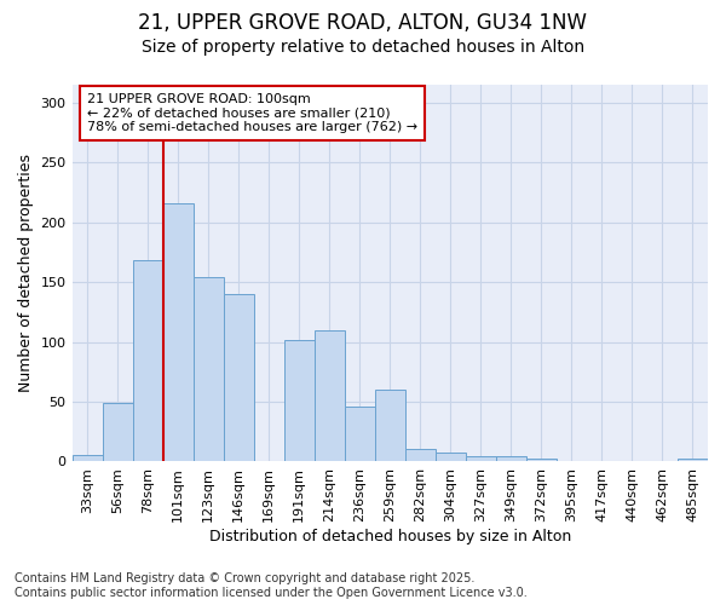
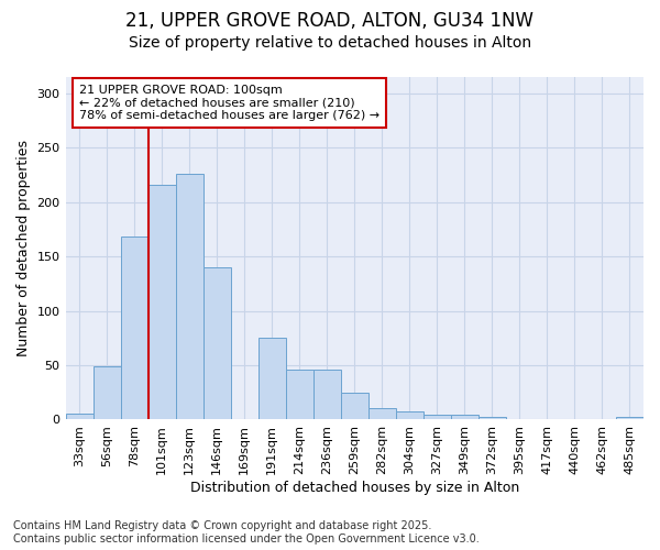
123sqm: 154 -> 226
191sqm: 102 -> 75
214sqm: 110 -> 46
259sqm: 60 -> 25
